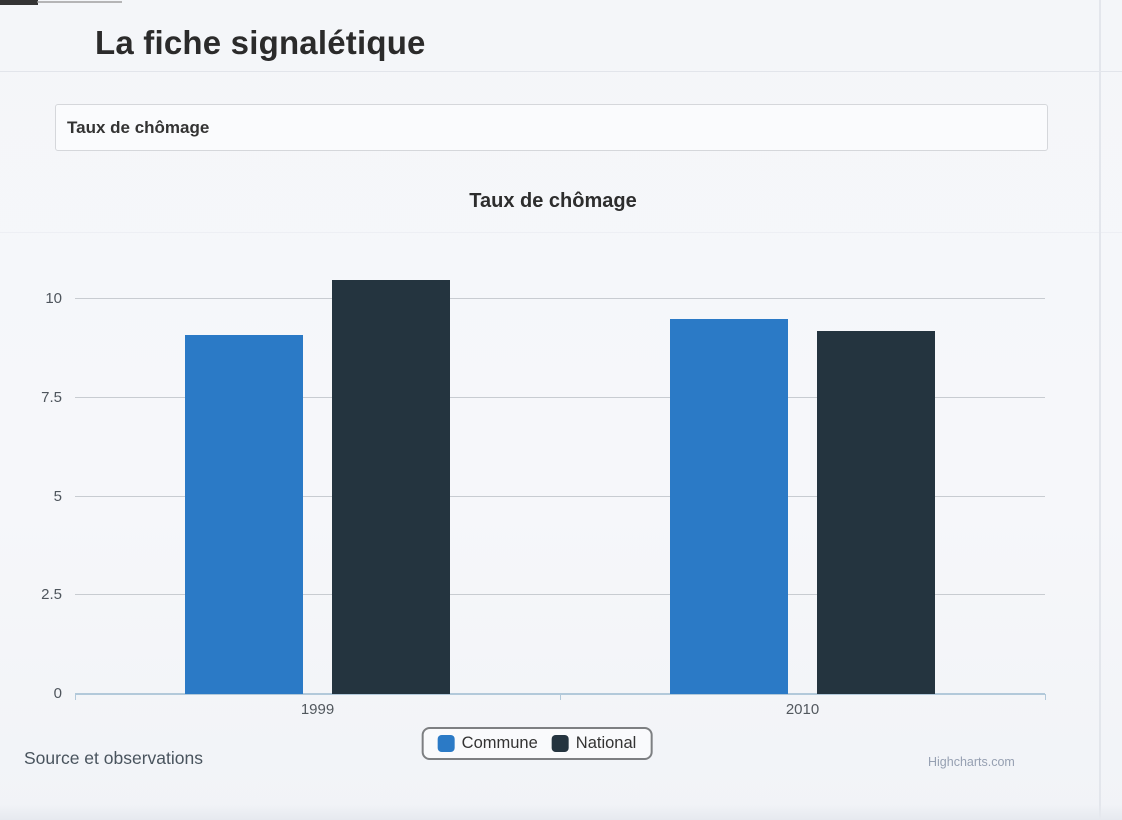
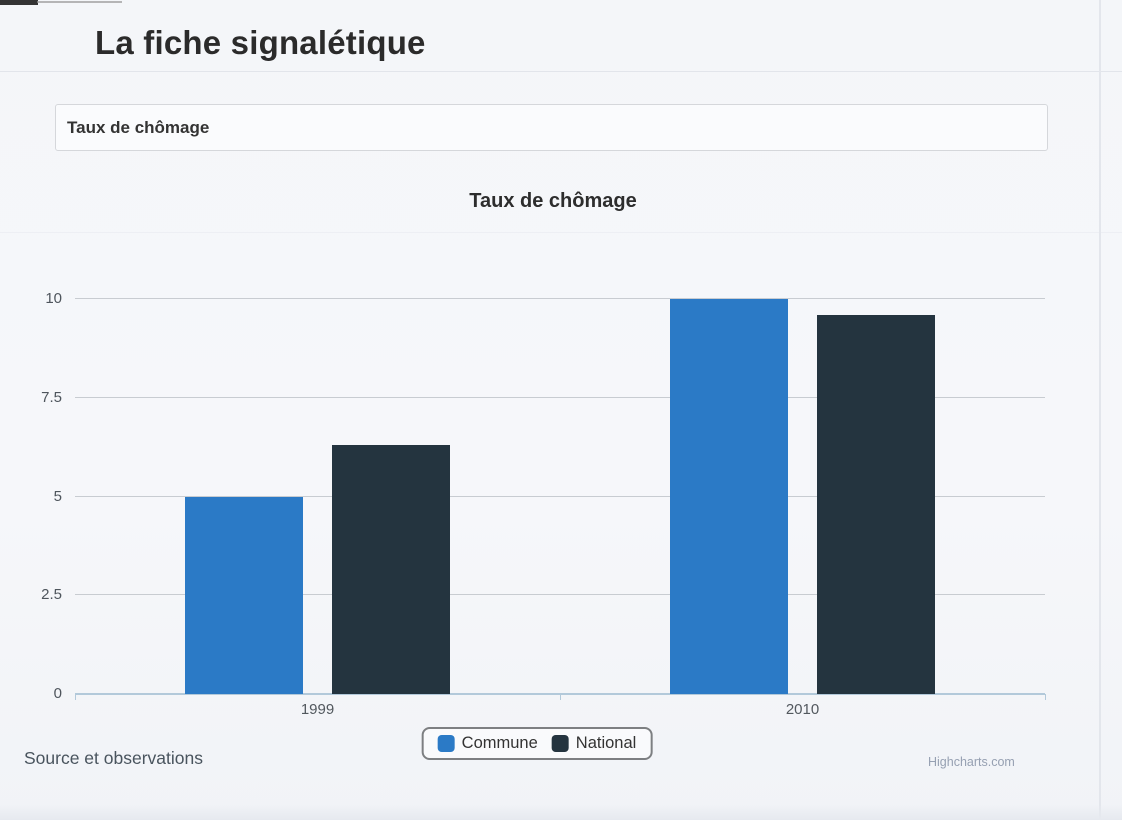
Commune/1999: 9.1 -> 5.0
National/1999: 10.5 -> 6.3
Commune/2010: 9.5 -> 10.0
National/2010: 9.2 -> 9.6
